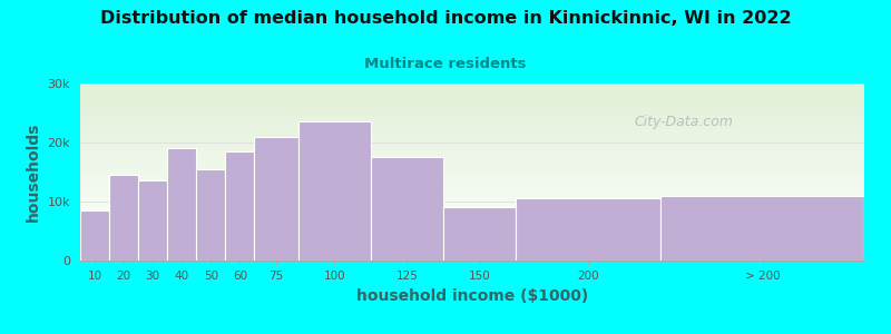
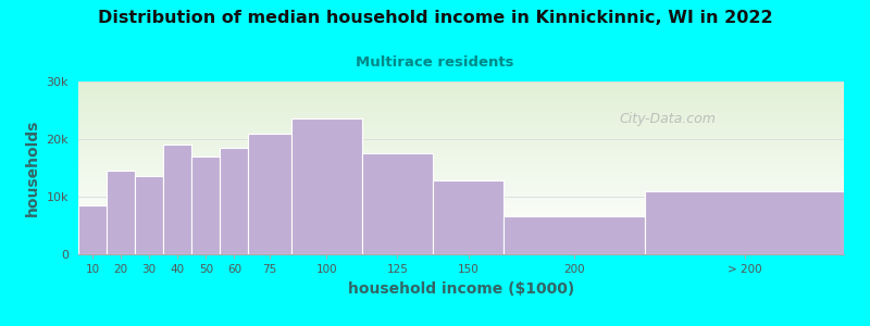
50: 15.5k -> 17.0k
150: 9.0k -> 12.8k
200: 10.5k -> 6.6k
